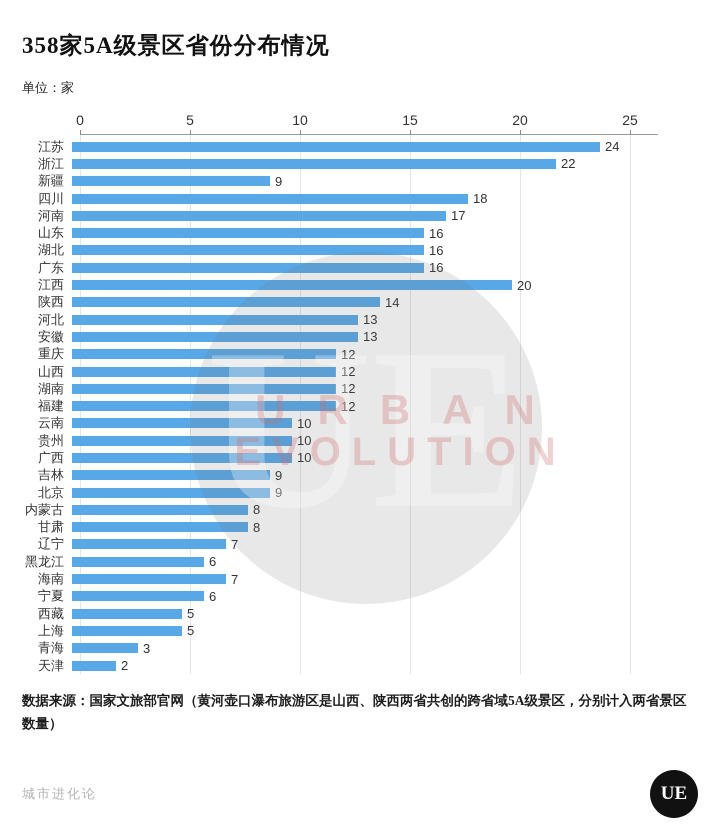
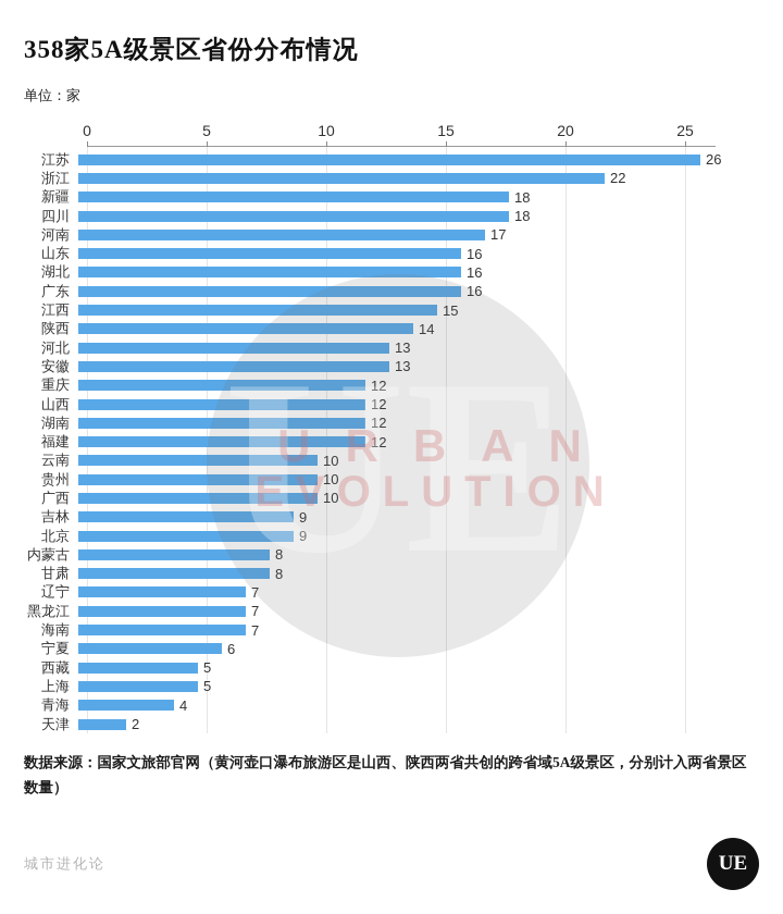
江苏: 24 -> 26
新疆: 9 -> 18
江西: 20 -> 15
黑龙江: 6 -> 7
青海: 3 -> 4
